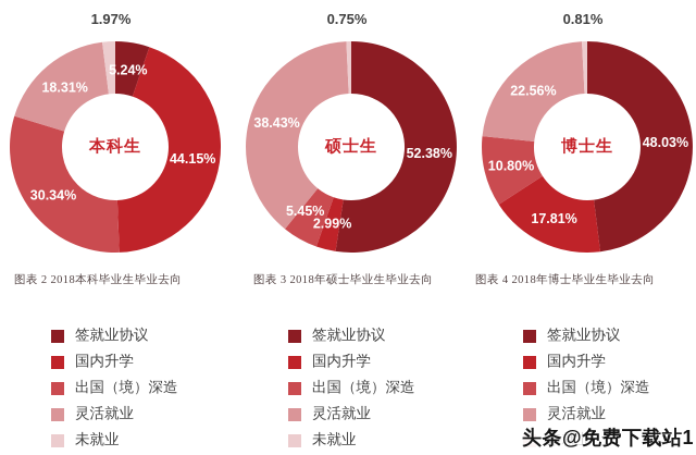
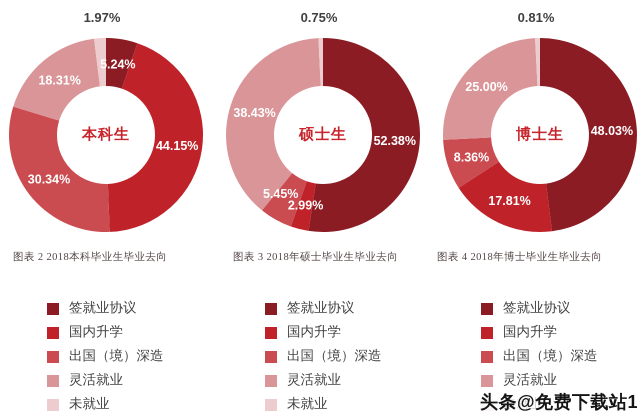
图表 4 2018年博士毕业生毕业去向/出国（境）深造: 10.80% -> 8.36%
图表 4 2018年博士毕业生毕业去向/灵活就业: 22.56% -> 25.00%
